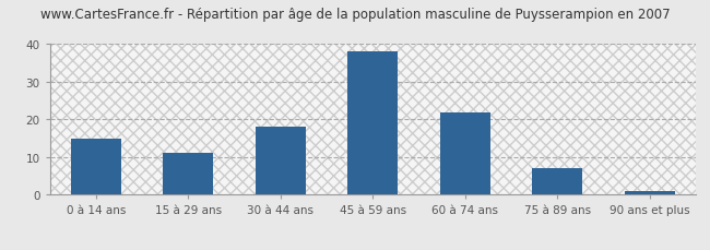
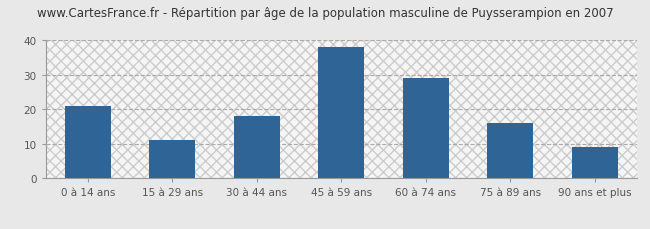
0 à 14 ans: 15 -> 21
60 à 74 ans: 22 -> 29
75 à 89 ans: 7 -> 16
90 ans et plus: 1 -> 9
